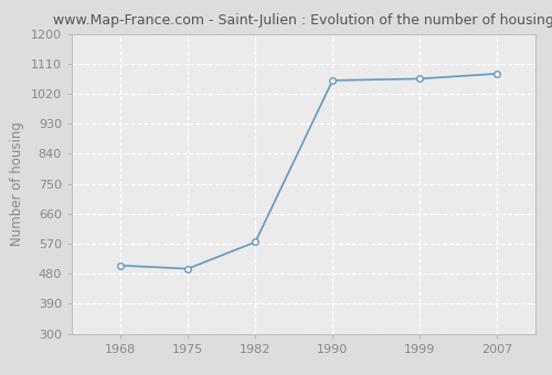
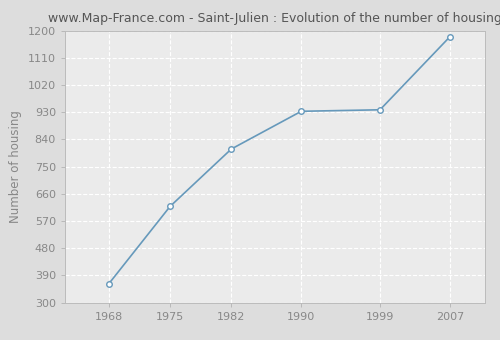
1968: 505 -> 362
1975: 495 -> 618
1982: 575 -> 808
1990: 1060 -> 933
1999: 1065 -> 938
2007: 1080 -> 1180
